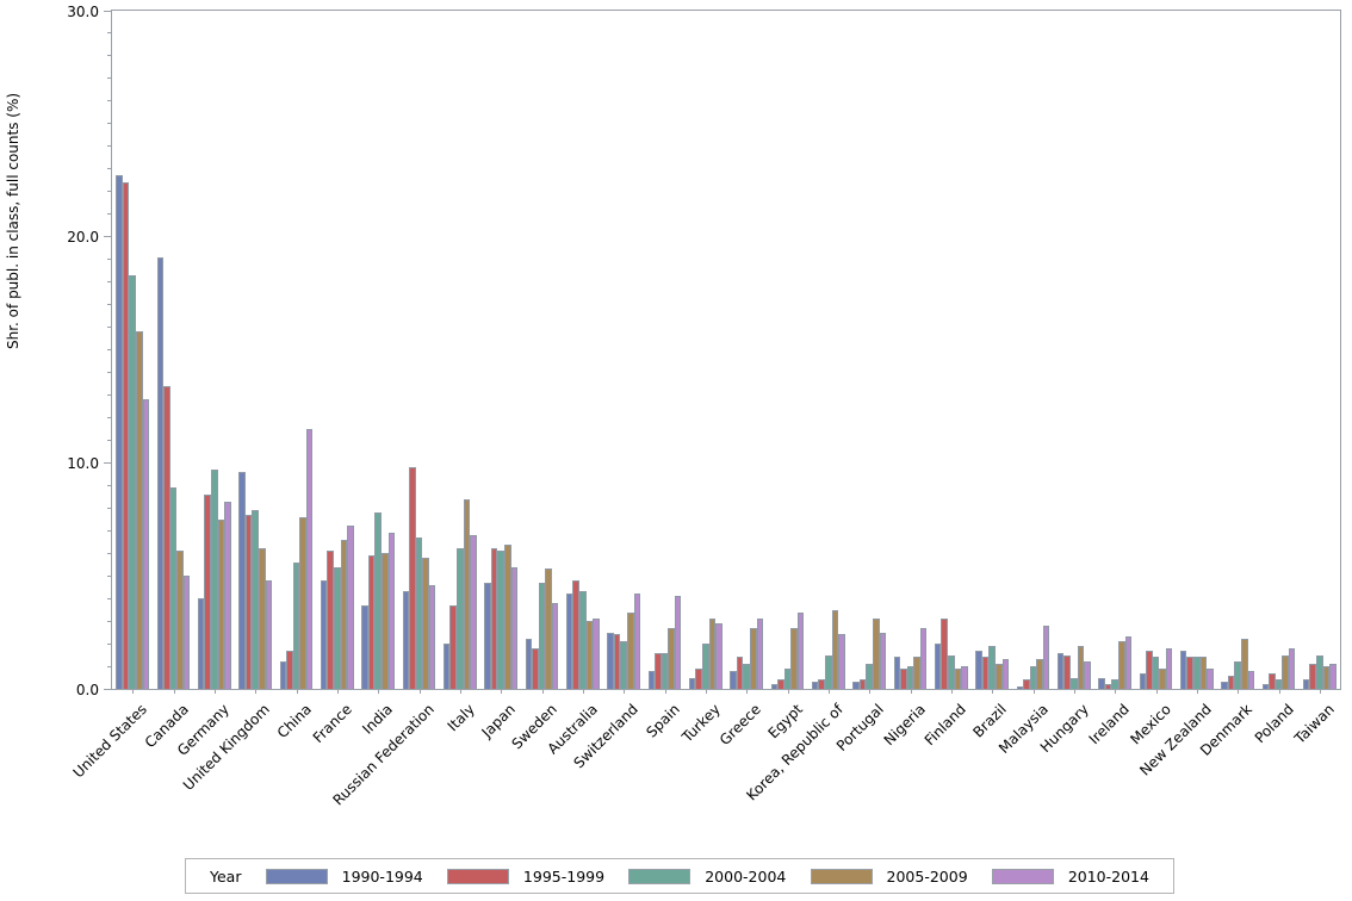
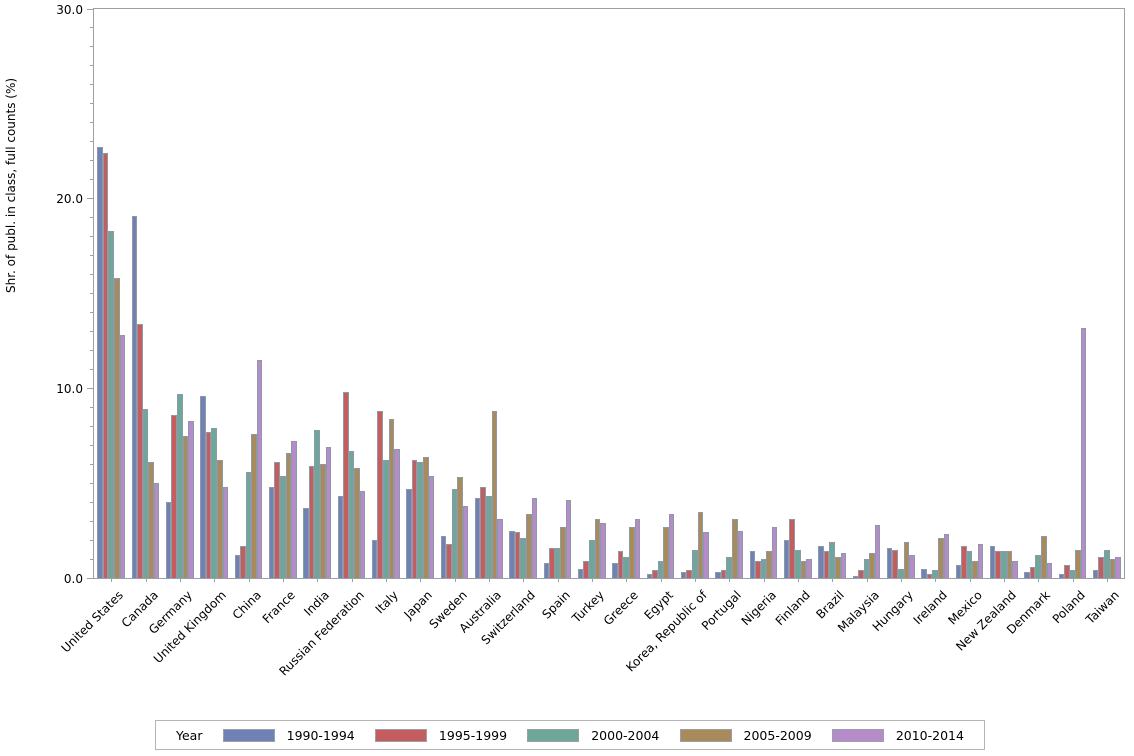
1995-1999/Italy: 3.7 -> 8.8
2005-2009/Australia: 3.0 -> 8.8
2010-2014/Poland: 1.8 -> 13.2
